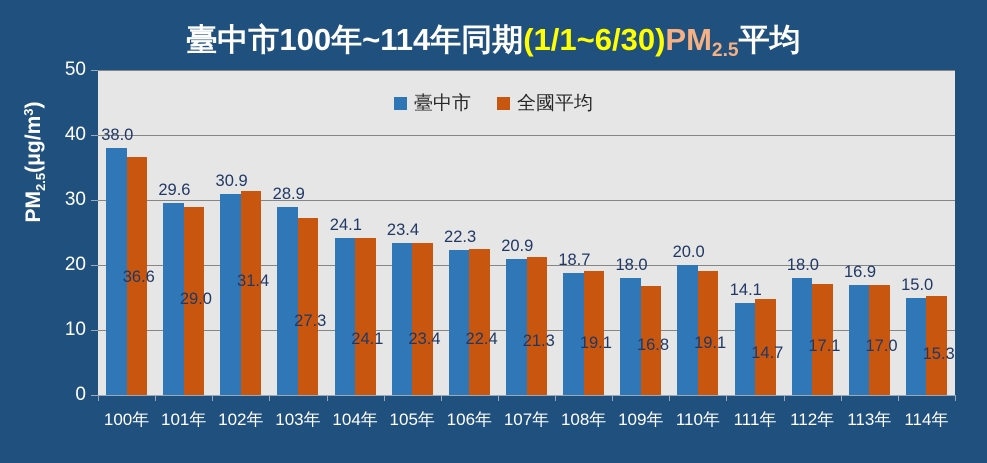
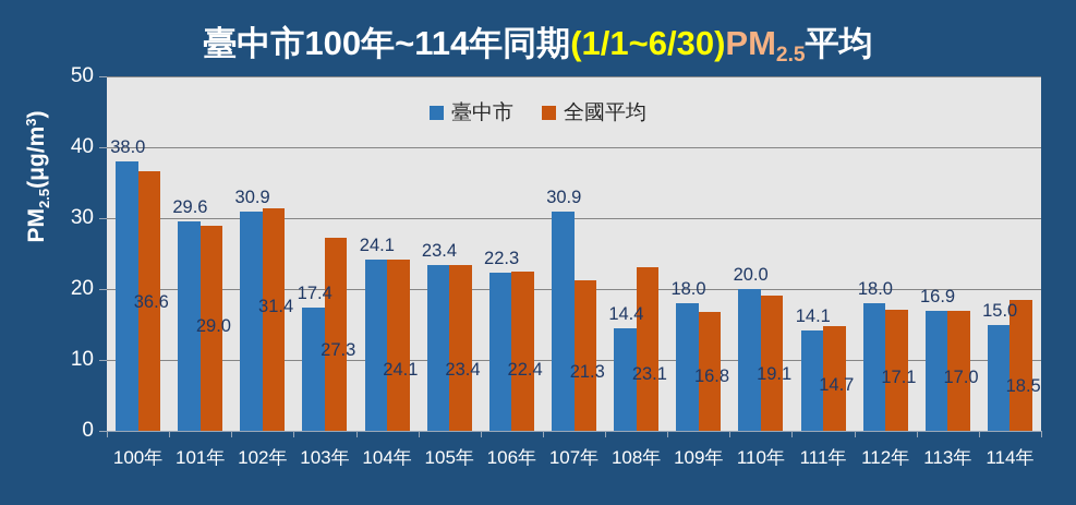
臺中市/103年: 28.9 -> 17.4
臺中市/107年: 20.9 -> 30.9
臺中市/108年: 18.7 -> 14.4
全國平均/108年: 19.1 -> 23.1
全國平均/114年: 15.3 -> 18.5
